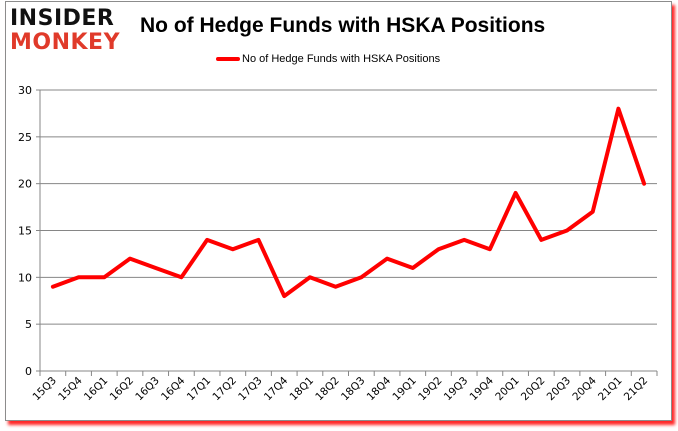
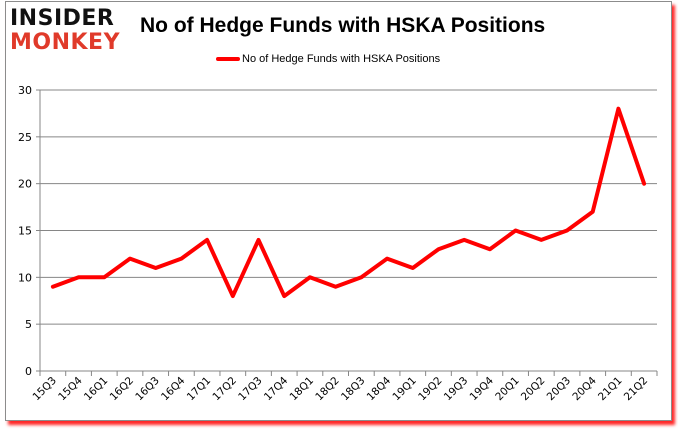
16Q4: 10 -> 12
17Q2: 13 -> 8
20Q1: 19 -> 15
